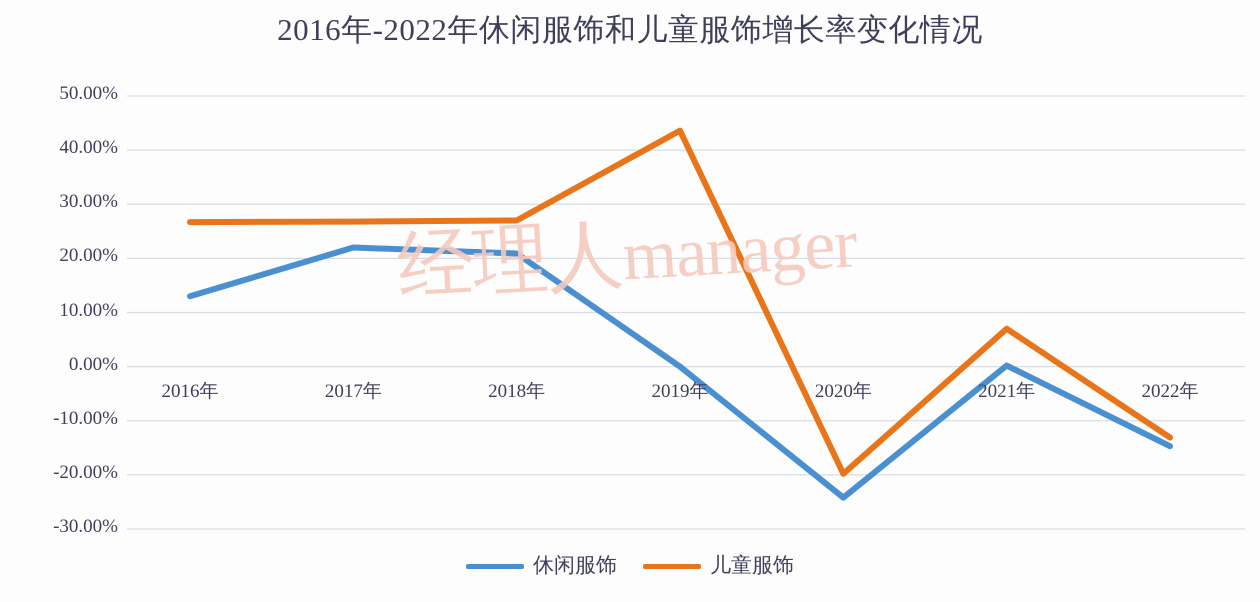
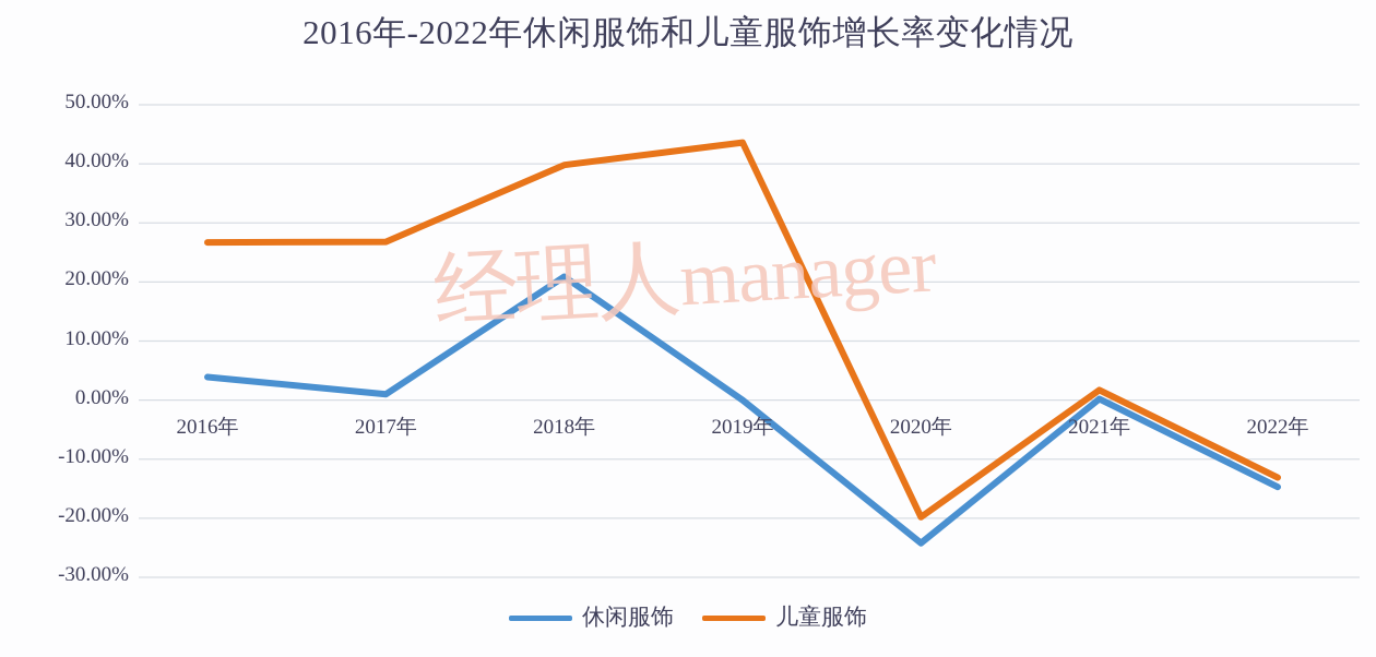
休闲服饰/2016年: 13% -> 4%
休闲服饰/2017年: 22% -> 1%
儿童服饰/2018年: 27% -> 40%
儿童服饰/2021年: 7% -> 2%
